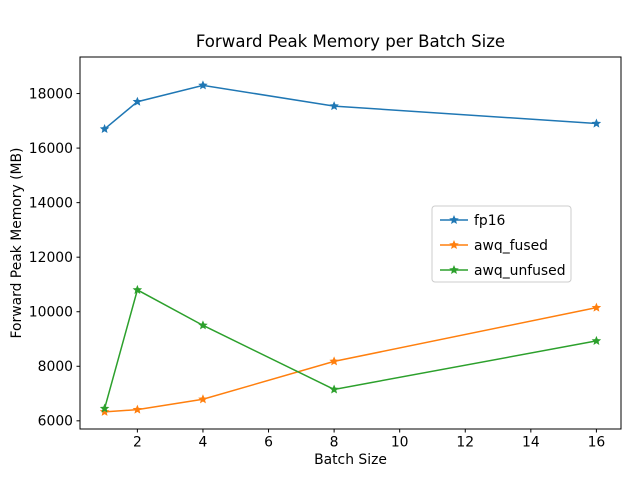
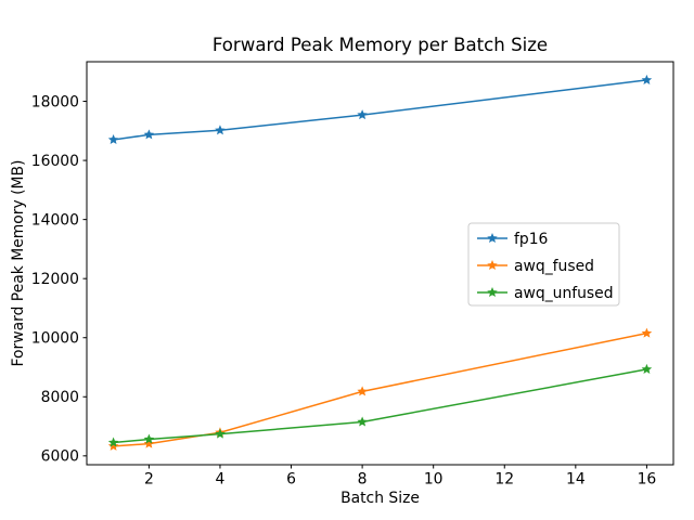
fp16/2: 17700 -> 16900
awq_unfused/2: 10800 -> 6600
fp16/4: 18300 -> 17000
awq_unfused/4: 9500 -> 6700
fp16/16: 16900 -> 18700
